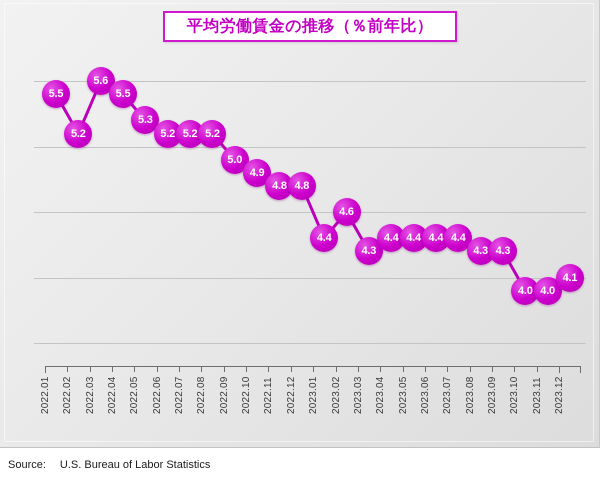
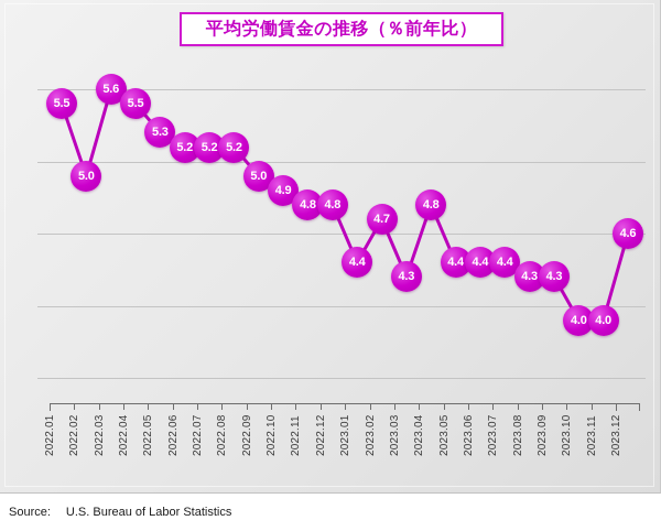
2022.02: 5.2 -> 5.0
2023.02: 4.6 -> 4.7
2023.04: 4.4 -> 4.8
2023.12: 4.1 -> 4.6
